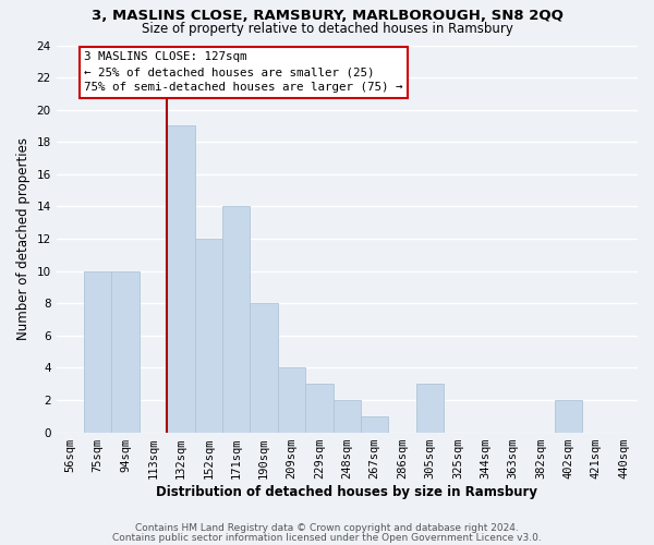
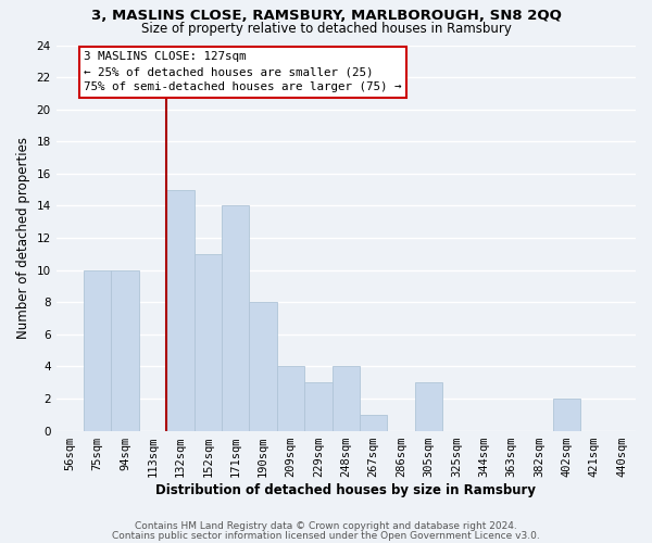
132sqm: 19 -> 15
152sqm: 12 -> 11
248sqm: 2 -> 4
